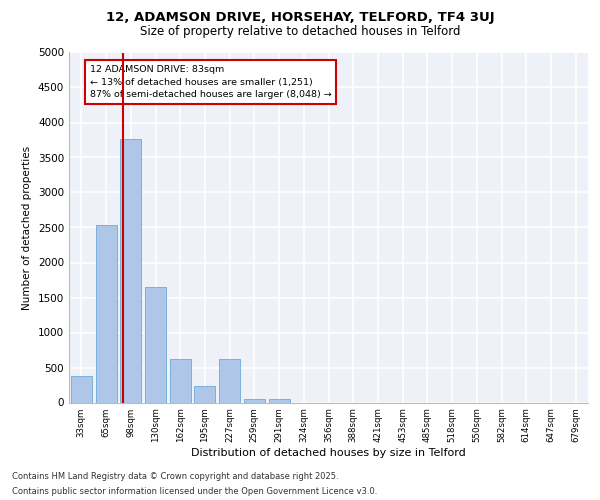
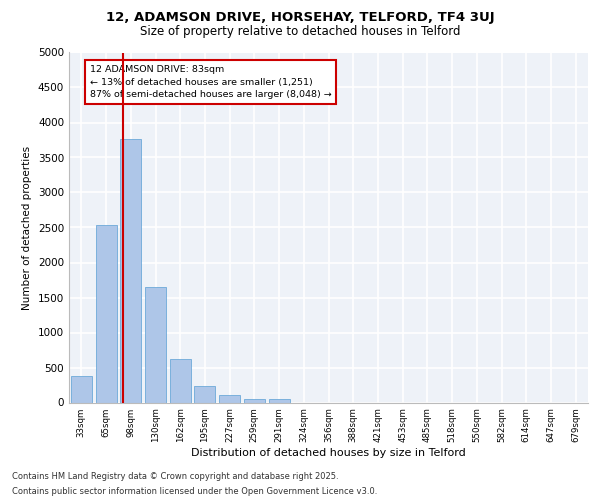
227sqm: 620 -> 100
